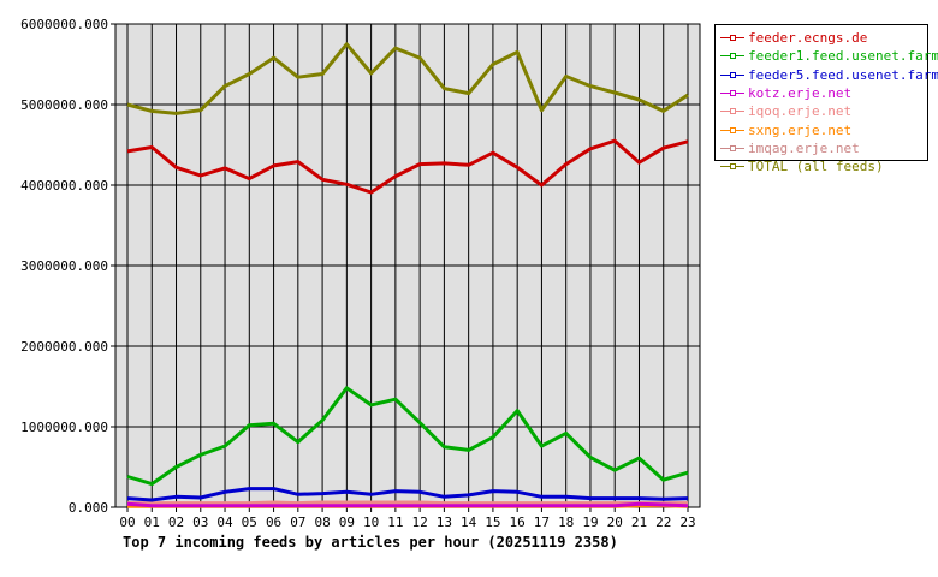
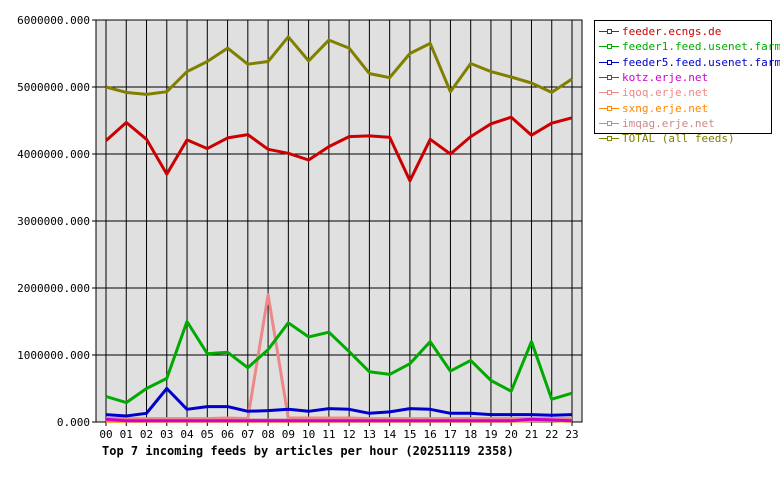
feeder.ecngs.de/00: 4400000 -> 4200000
feeder.ecngs.de/03: 4100000 -> 3700000
feeder5.feed.usenet.farm/03: 100000 -> 500000
feeder1.feed.usenet.farm/04: 800000 -> 1500000
iqoq.erje.net/08: 100000 -> 1900000
feeder.ecngs.de/15: 4400000 -> 3600000
feeder1.feed.usenet.farm/21: 600000 -> 1200000
